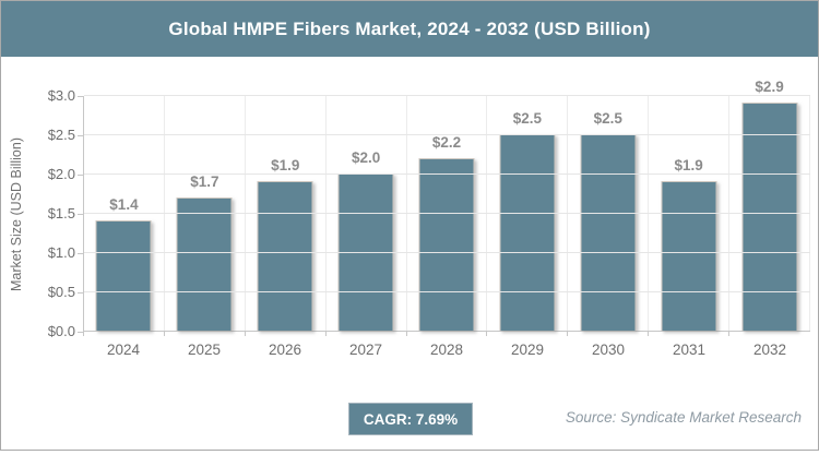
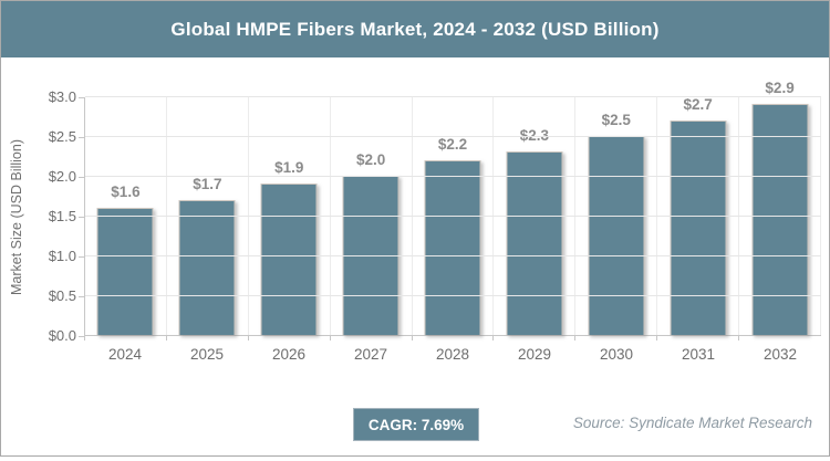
2024: $1.4 -> $1.6
2029: $2.5 -> $2.3
2031: $1.9 -> $2.7
